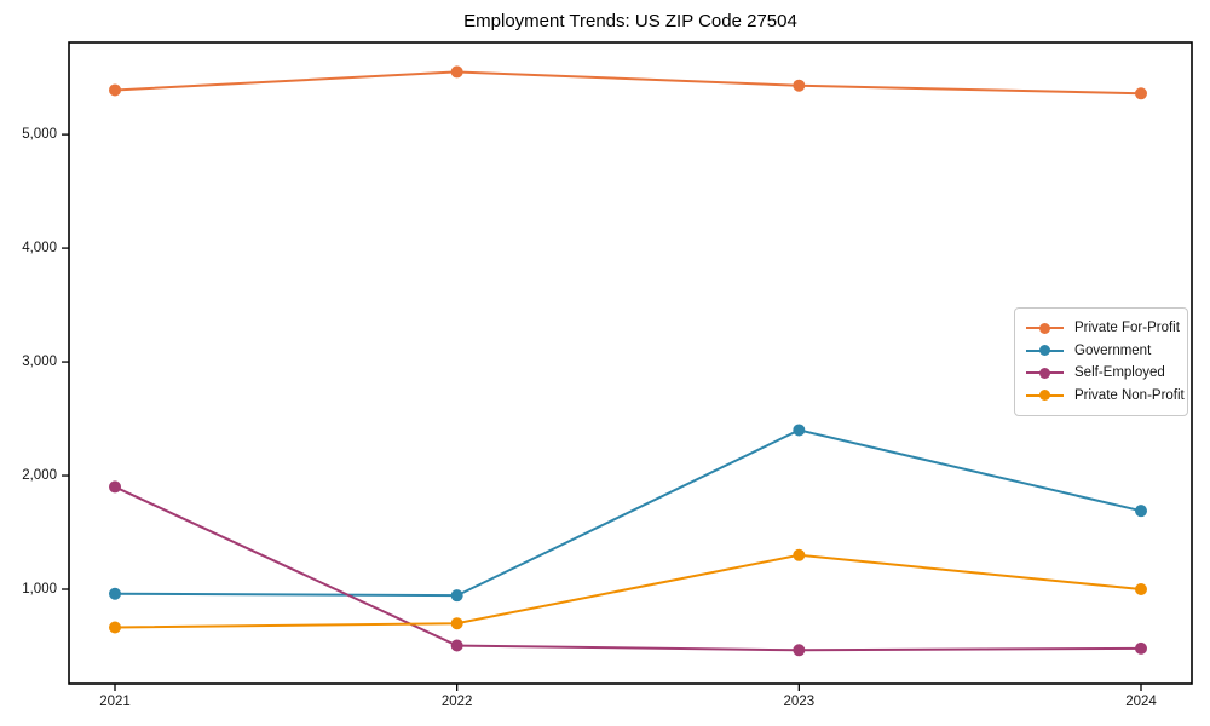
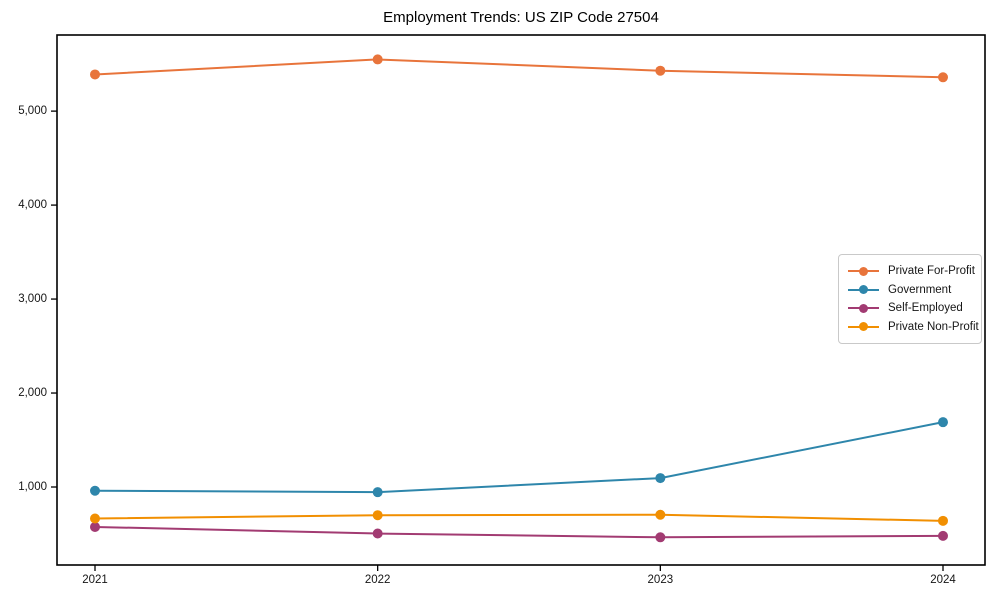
Self-Employed/2021: 1900 -> 600
Government/2023: 2400 -> 1100
Private Non-Profit/2023: 1300 -> 700
Private Non-Profit/2024: 1000 -> 600
